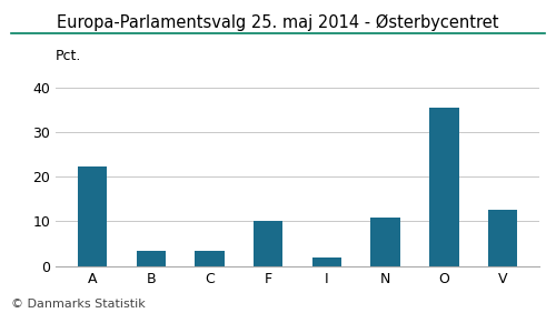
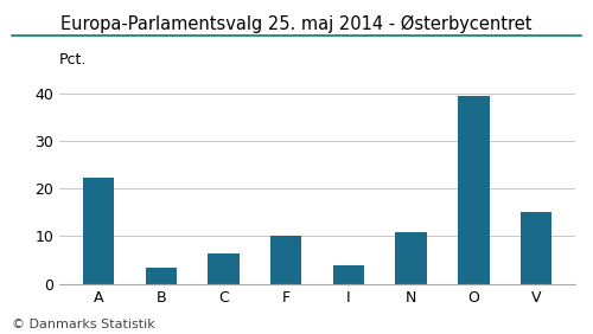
C: 3.4 -> 6.5
I: 2.0 -> 4.0
O: 35.5 -> 39.5
V: 12.7 -> 15.0
